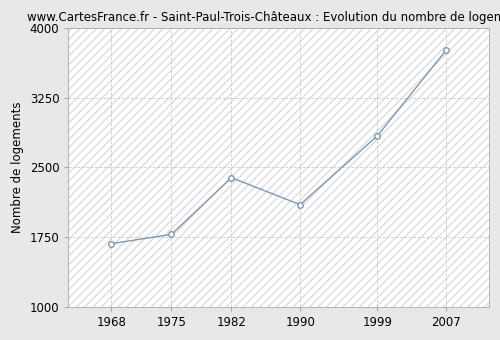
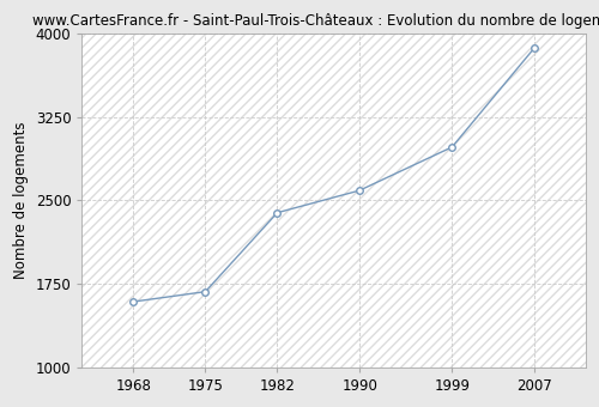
1968: 1680 -> 1590
1975: 1780 -> 1680
1990: 2100 -> 2590
1999: 2840 -> 2980
2007: 3760 -> 3870
